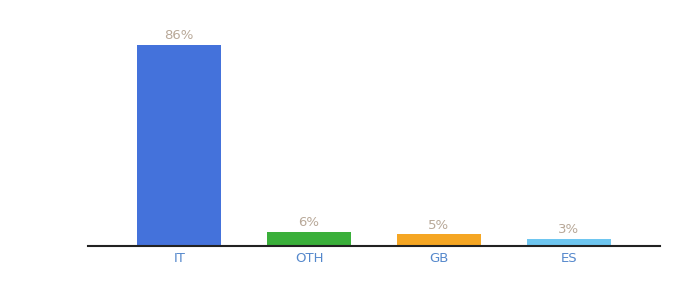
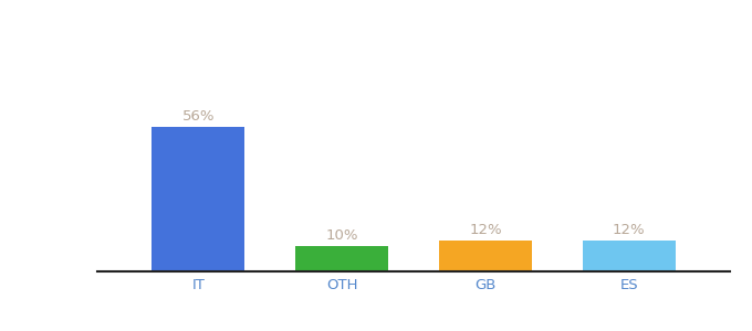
IT: 86% -> 56%
OTH: 6% -> 10%
GB: 5% -> 12%
ES: 3% -> 12%
